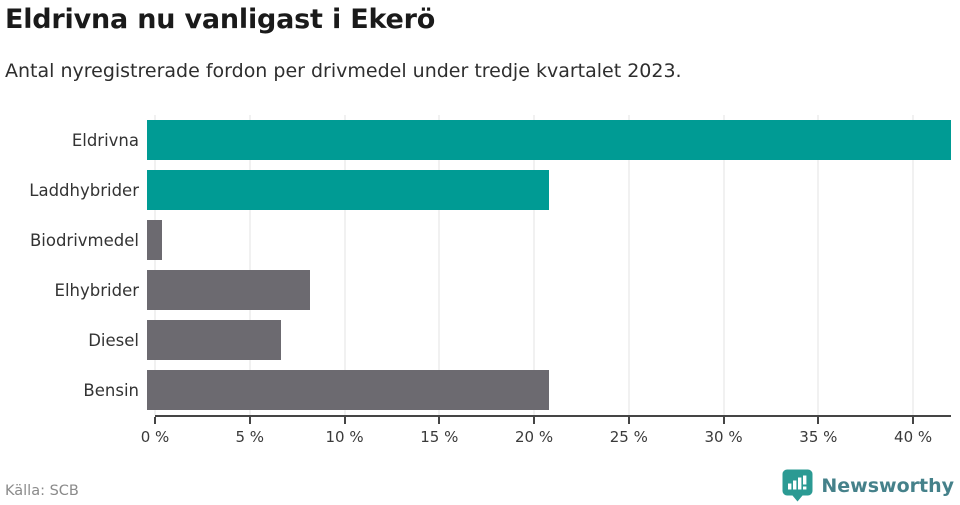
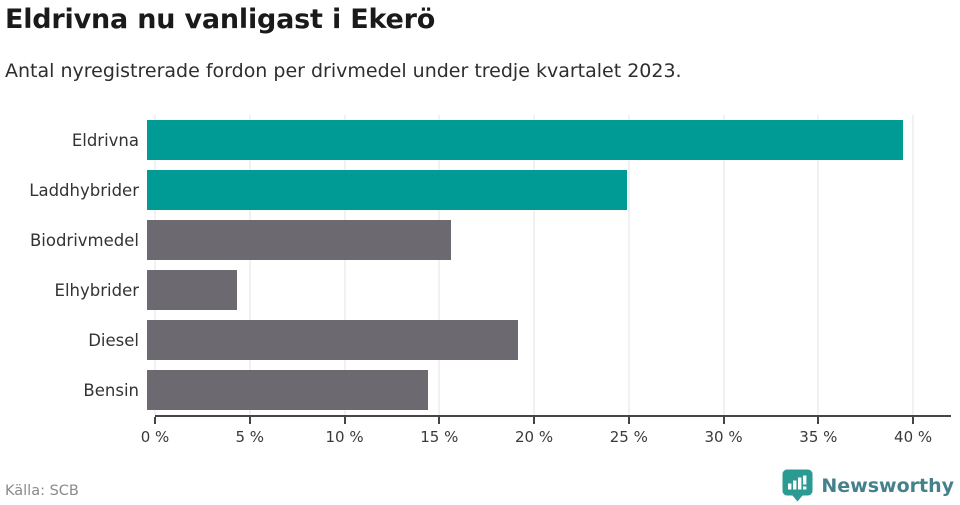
Eldrivna: 42.0% -> 39.5%
Laddhybrider: 21.0% -> 25.1%
Biodrivmedel: 0.8% -> 15.9%
Elhybrider: 8.5% -> 4.7%
Diesel: 7.0% -> 19.4%
Bensin: 21.0% -> 14.7%
